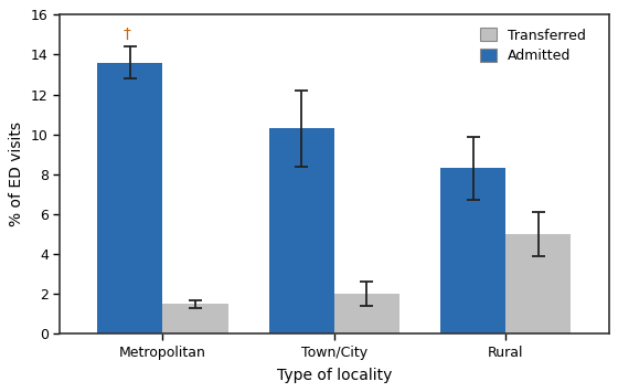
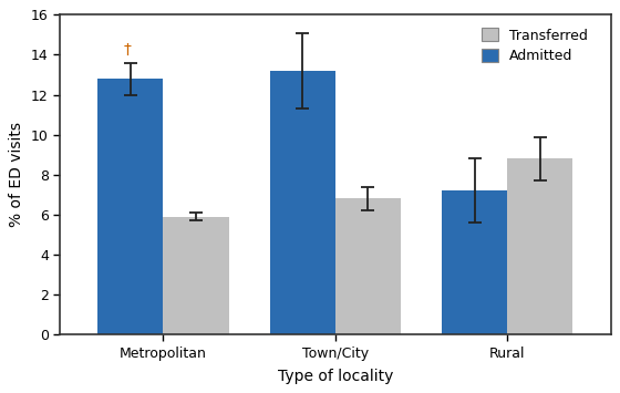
Admitted/Metropolitan: 13.6 -> 12.8
Transferred/Metropolitan: 1.5 -> 5.9
Admitted/Town/City: 10.3 -> 13.2
Transferred/Town/City: 2.0 -> 6.8
Admitted/Rural: 8.3 -> 7.2
Transferred/Rural: 5.0 -> 8.8
